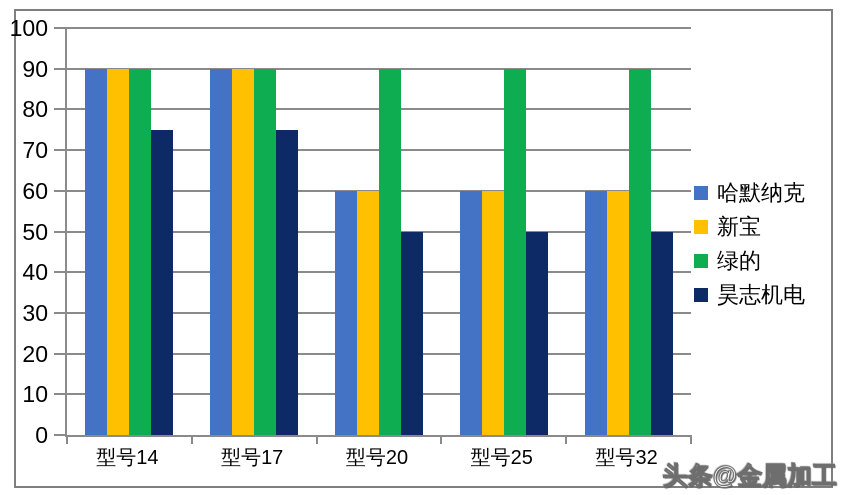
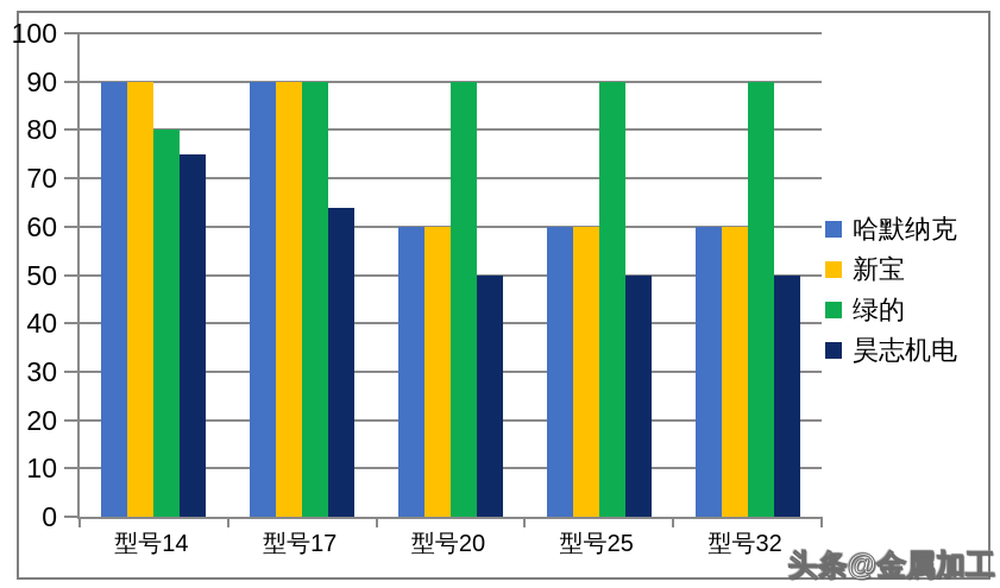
绿的/型号14: 90 -> 80
昊志机电/型号17: 75 -> 64
